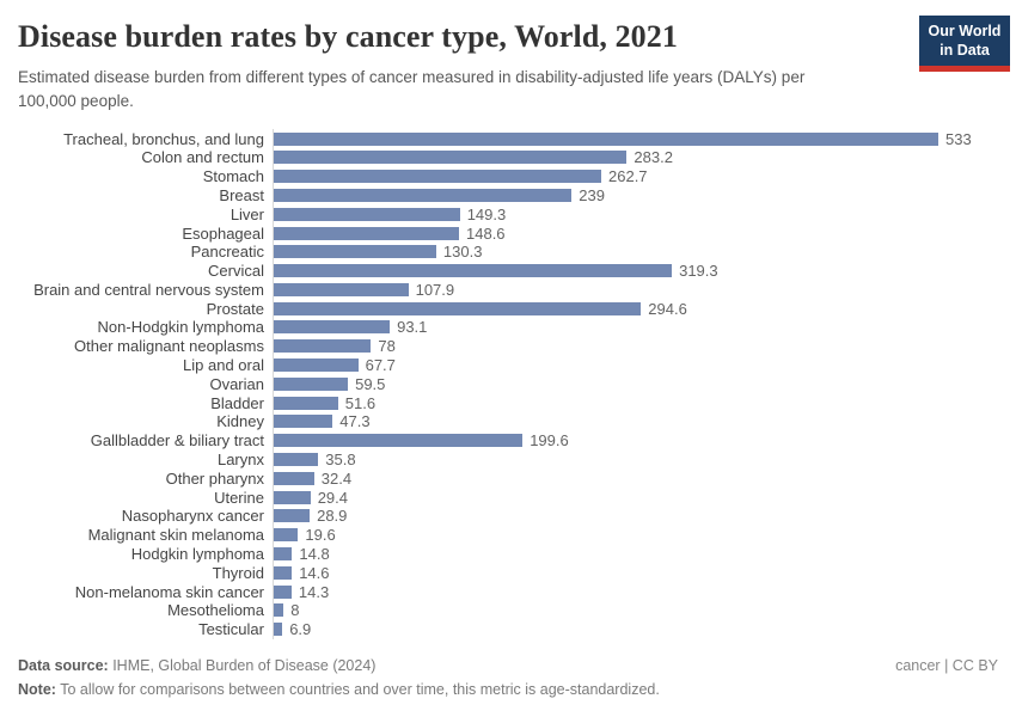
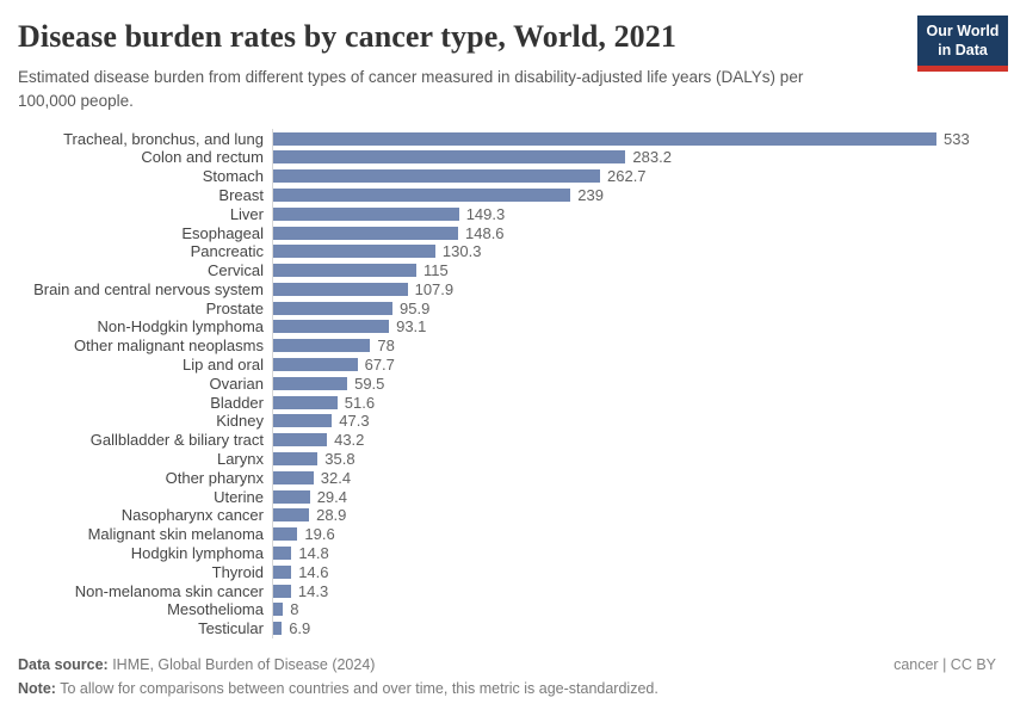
Cervical: 319.3 -> 115
Prostate: 294.6 -> 95.9
Gallbladder & biliary tract: 199.6 -> 43.2
